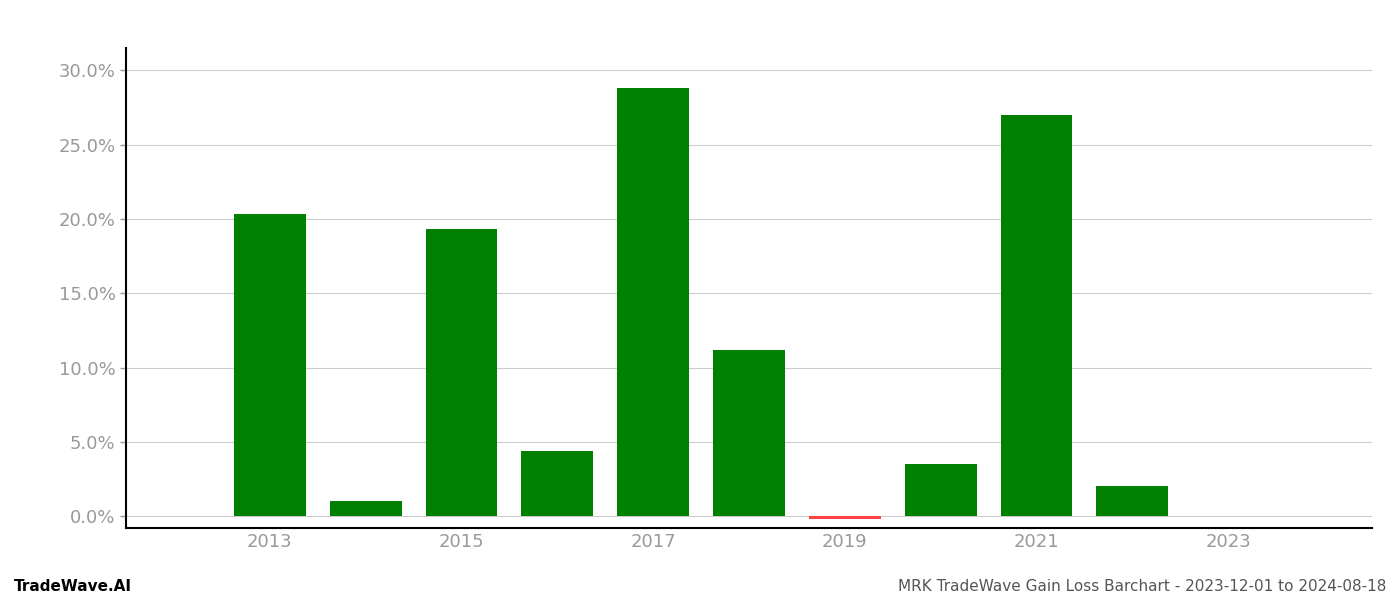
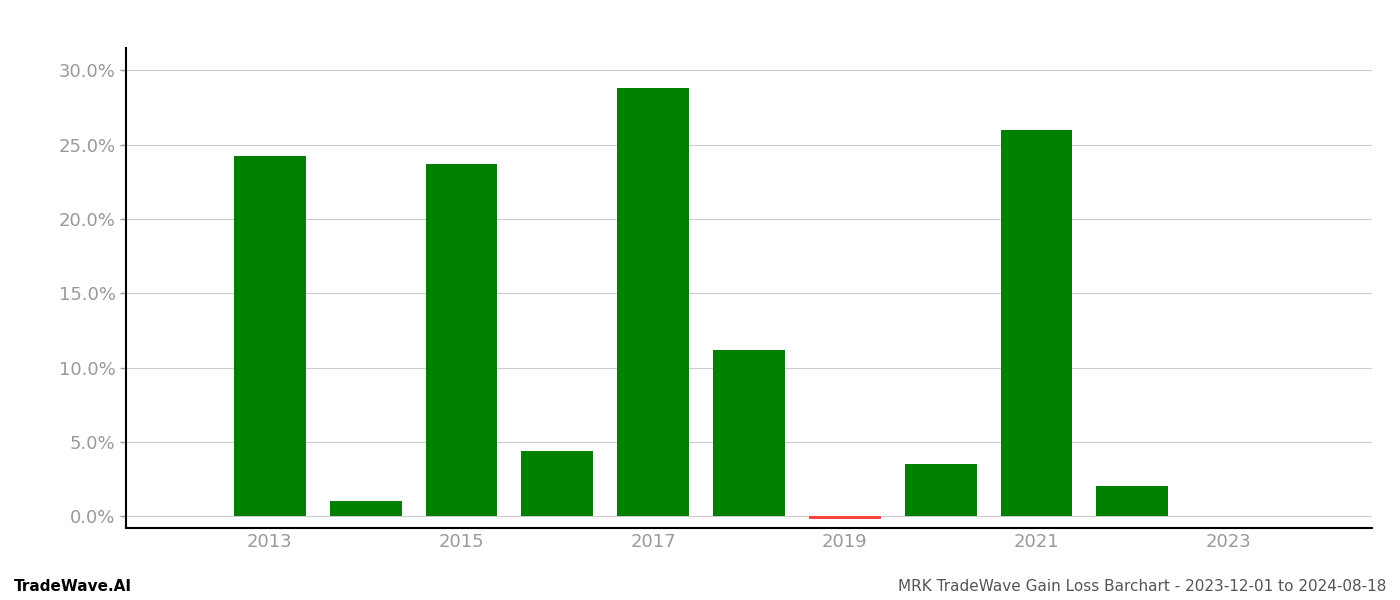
2013: 20.3% -> 24.2%
2015: 19.3% -> 23.7%
2021: 27.0% -> 26.0%
